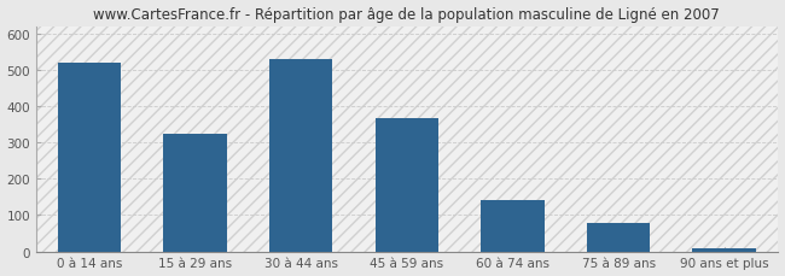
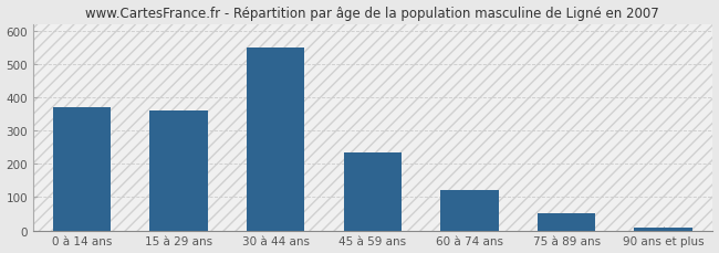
0 à 14 ans: 520 -> 370
15 à 29 ans: 325 -> 360
30 à 44 ans: 528 -> 550
45 à 59 ans: 368 -> 235
60 à 74 ans: 140 -> 120
75 à 89 ans: 78 -> 50
